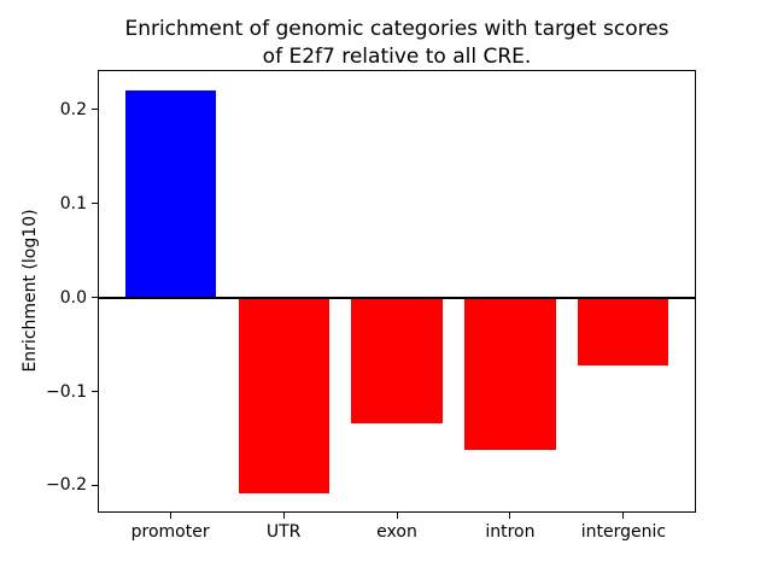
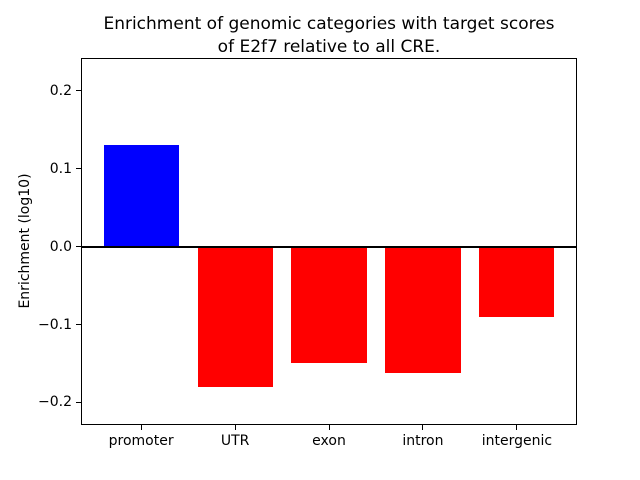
promoter: 0.22 -> 0.13
UTR: -0.21 -> -0.18
exon: -0.13 -> -0.15
intergenic: -0.07 -> -0.09
